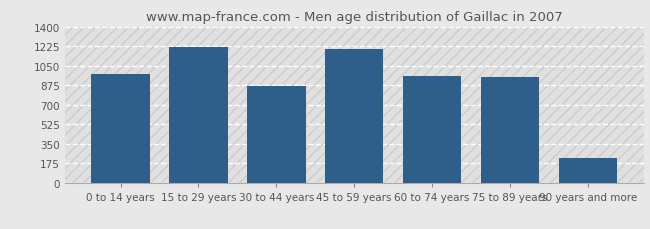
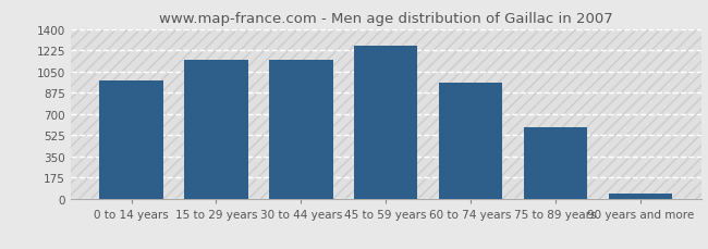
15 to 29 years: 1220 -> 1150
30 to 44 years: 870 -> 1140
45 to 59 years: 1200 -> 1260
75 to 89 years: 950 -> 590
90 years and more: 220 -> 40
